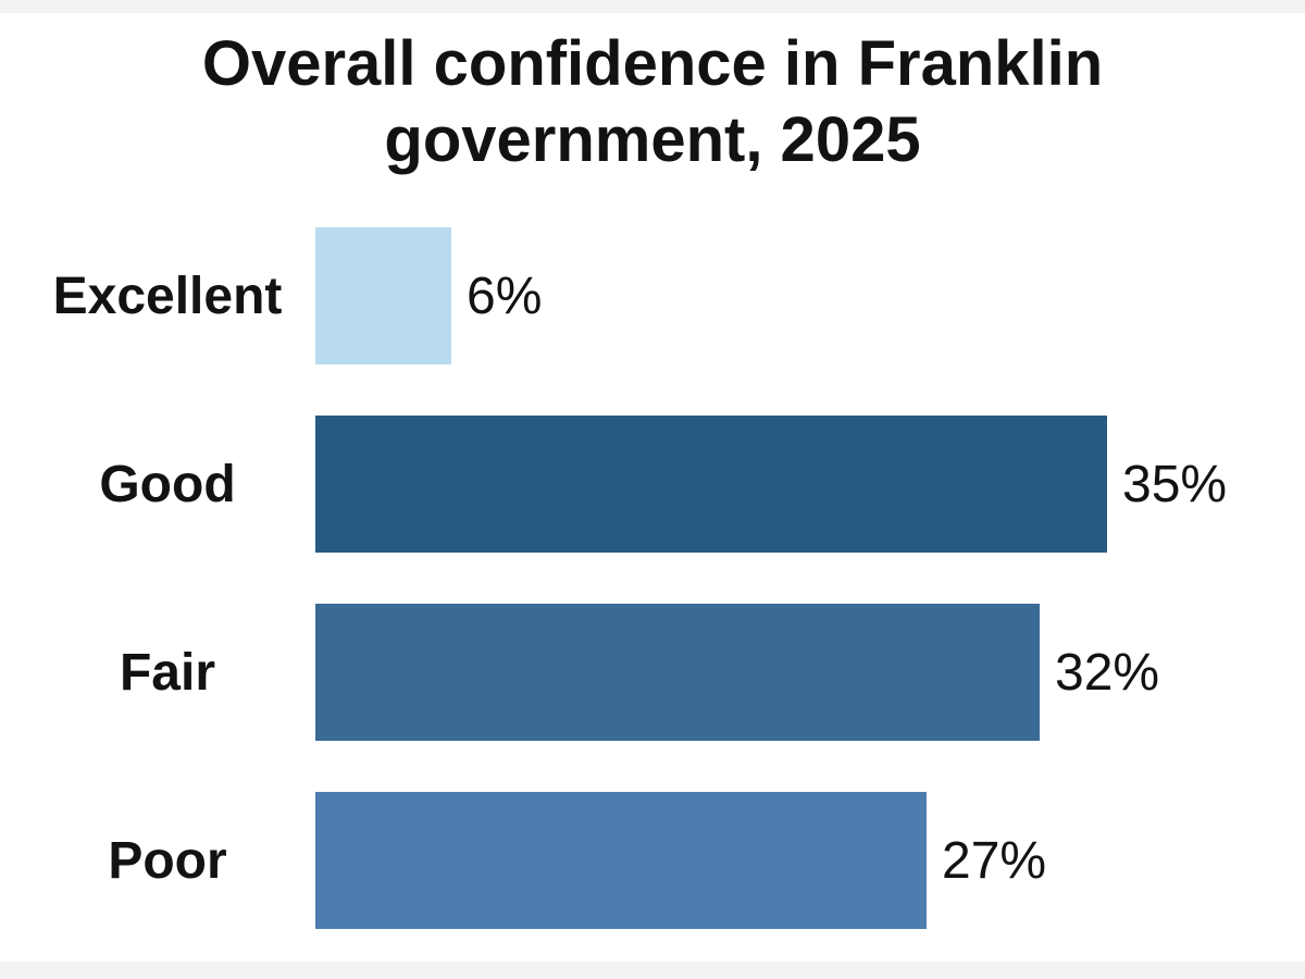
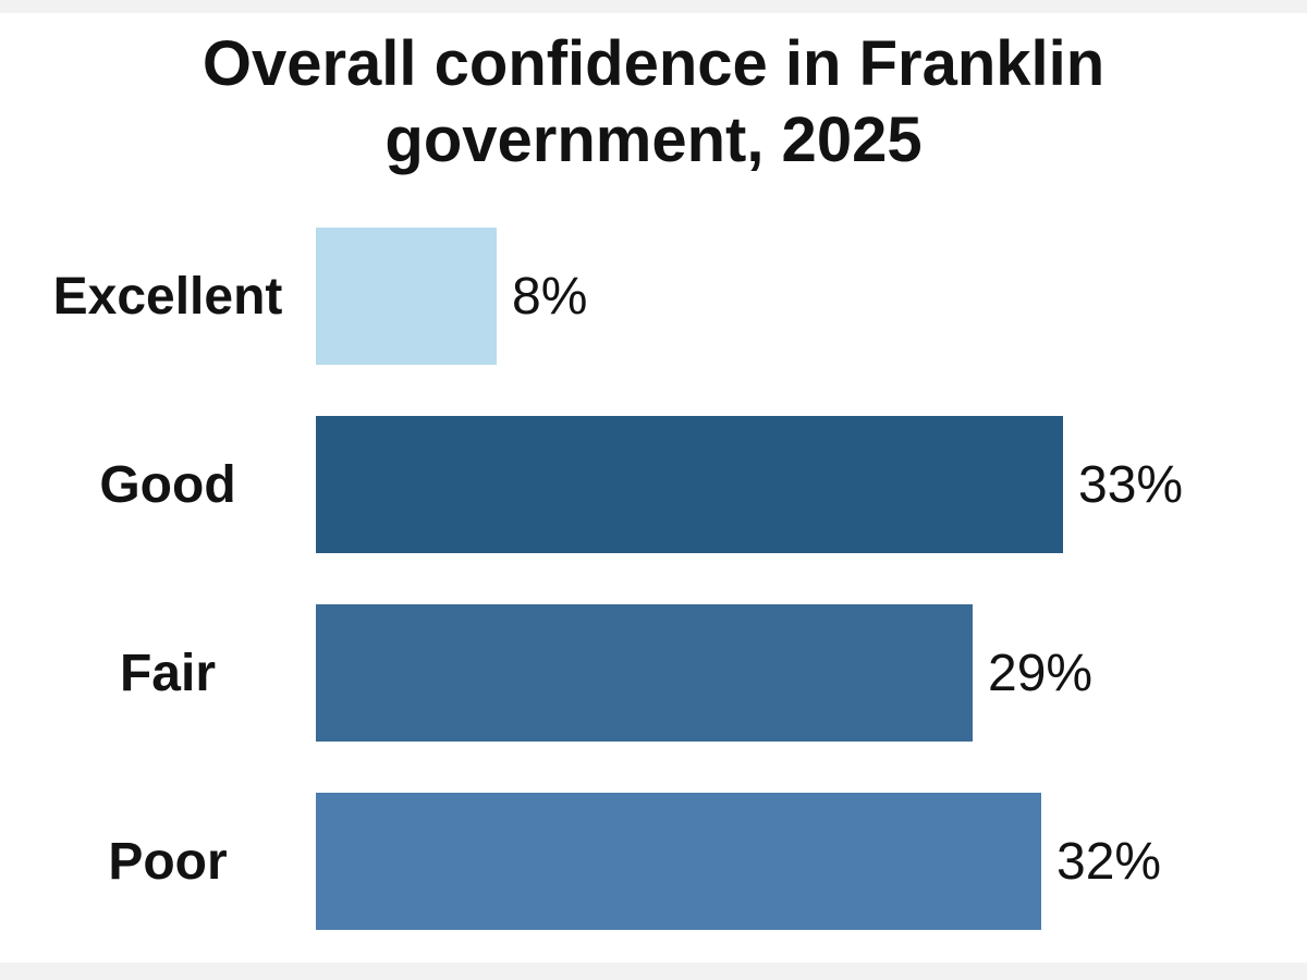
Excellent: 6% -> 8%
Good: 35% -> 33%
Fair: 32% -> 29%
Poor: 27% -> 32%
